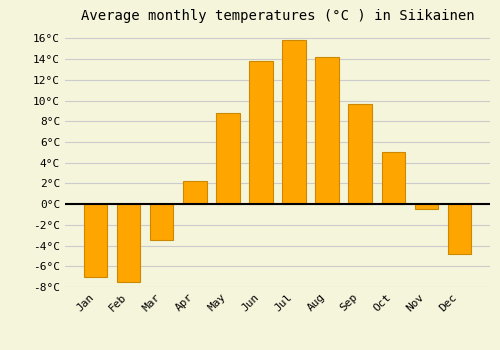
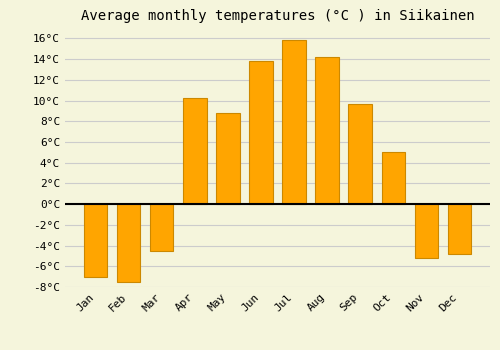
Mar: -3.5°C -> -4.5°C
Apr: 2.2°C -> 10.2°C
Nov: -0.5°C -> -5.2°C
